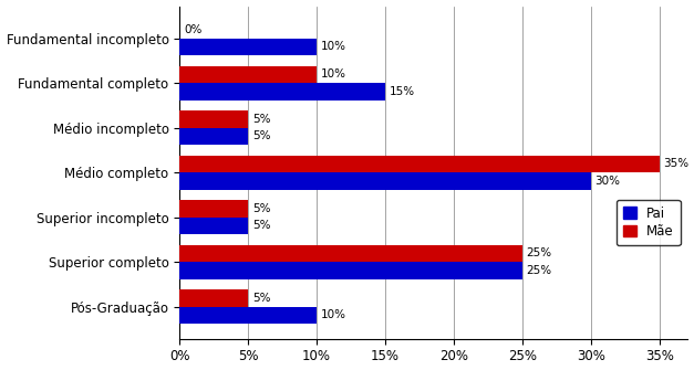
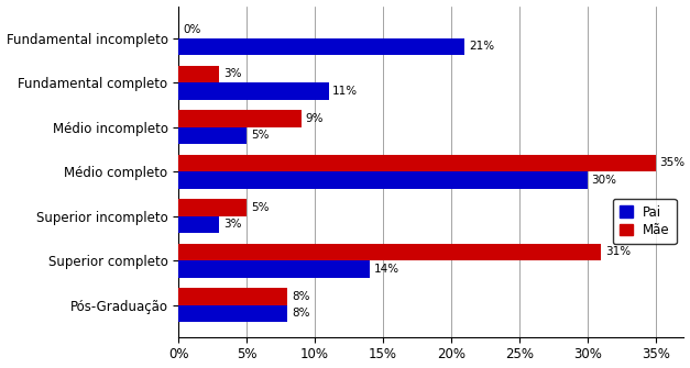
Pai/Fundamental incompleto: 10% -> 21%
Mãe/Fundamental completo: 10% -> 3%
Pai/Fundamental completo: 15% -> 11%
Mãe/Médio incompleto: 5% -> 9%
Pai/Superior incompleto: 5% -> 3%
Mãe/Superior completo: 25% -> 31%
Pai/Superior completo: 25% -> 14%
Mãe/Pós-Graduação: 5% -> 8%
Pai/Pós-Graduação: 10% -> 8%
